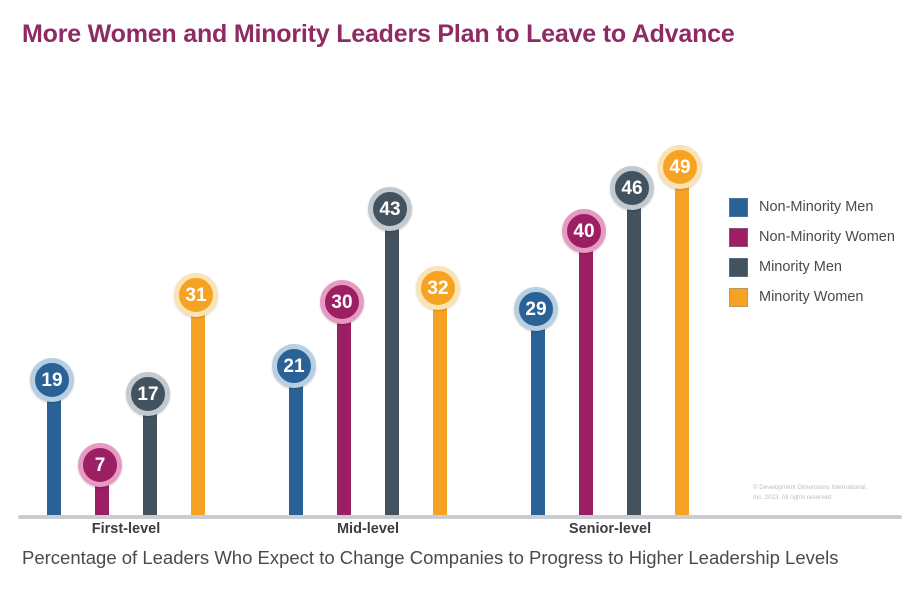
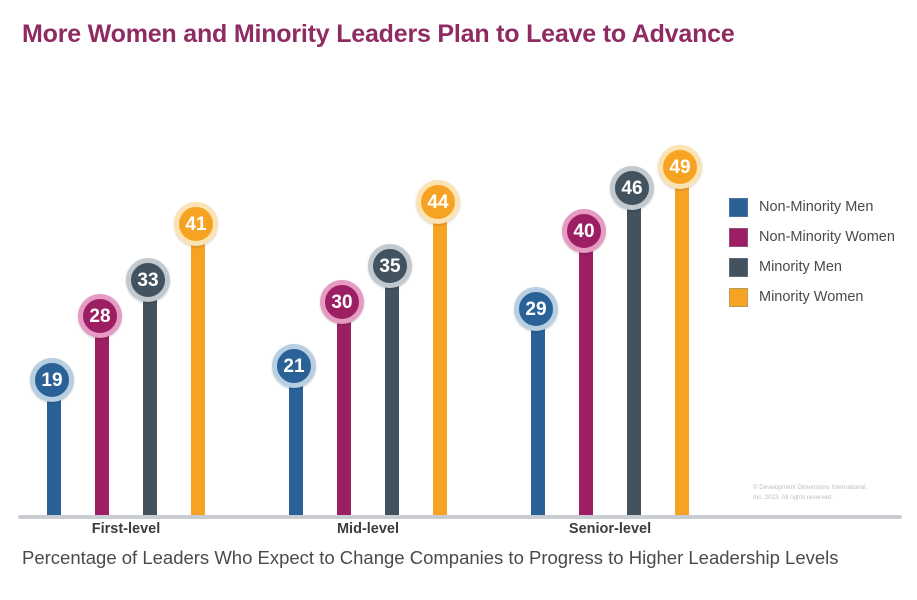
Non-Minority Women/First-level: 7 -> 28
Minority Men/First-level: 17 -> 33
Minority Women/First-level: 31 -> 41
Minority Men/Mid-level: 43 -> 35
Minority Women/Mid-level: 32 -> 44
